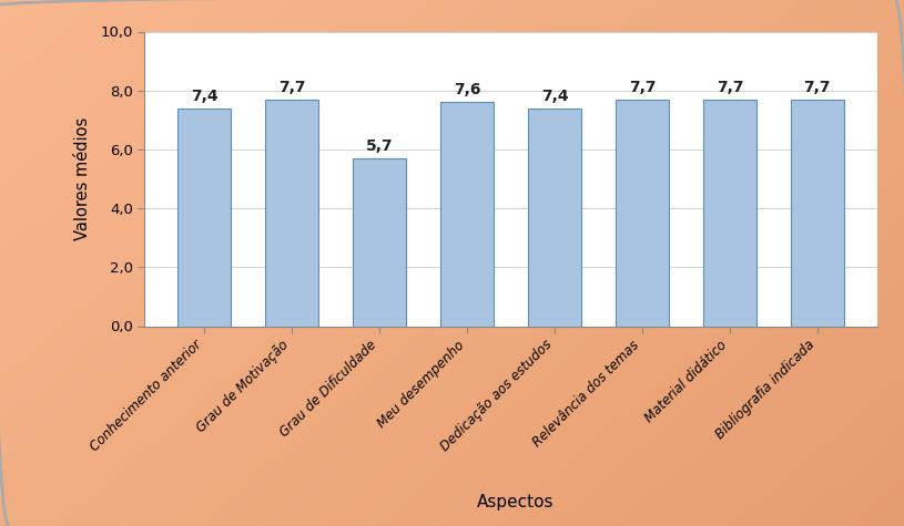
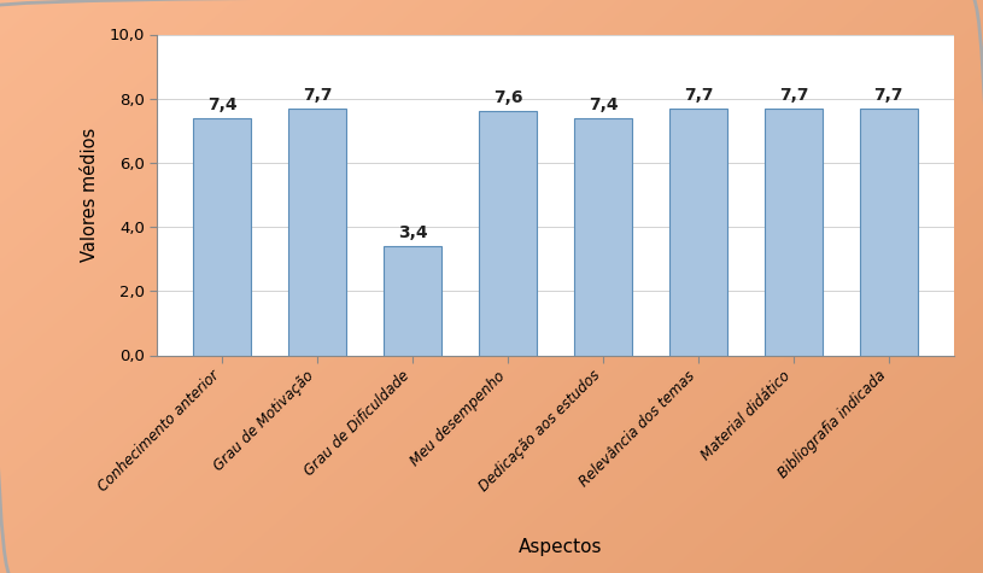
Grau de Dificuldade: 5,7 -> 3,4
